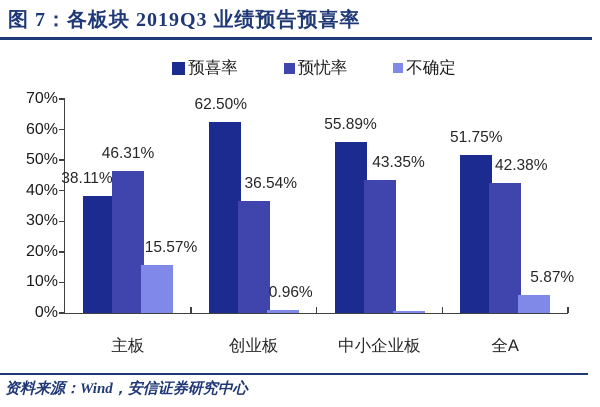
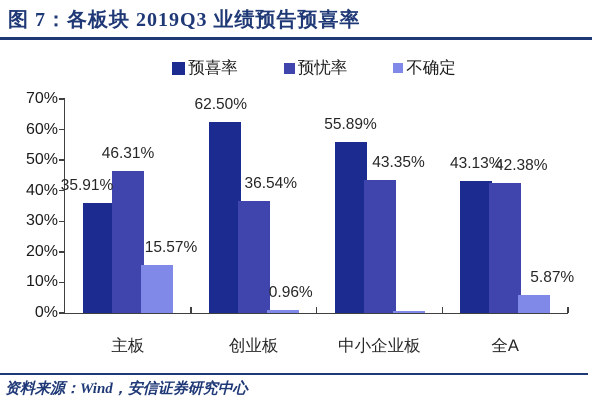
预喜率/主板: 38.11% -> 35.91%
预喜率/全A: 51.75% -> 43.13%
